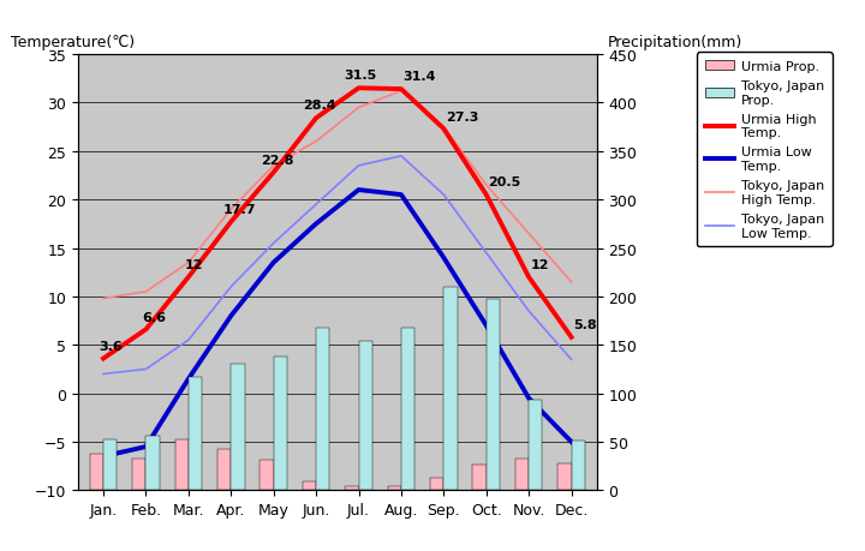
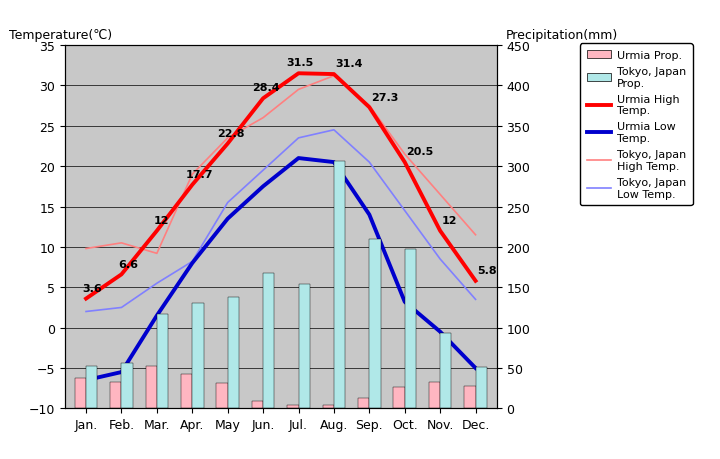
Tokyo, Japan High Temp./Mar.: 13.5 -> 9.2
Tokyo, Japan Low Temp./Apr.: 11.0 -> 8.2
Tokyo, Japan Prop./Aug.: 168 -> 306
Urmia Low Temp./Oct.: 7.0 -> 3.2
